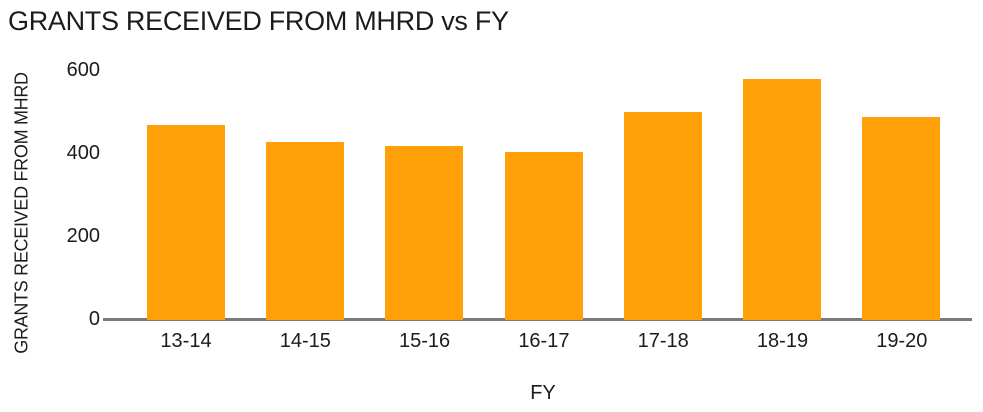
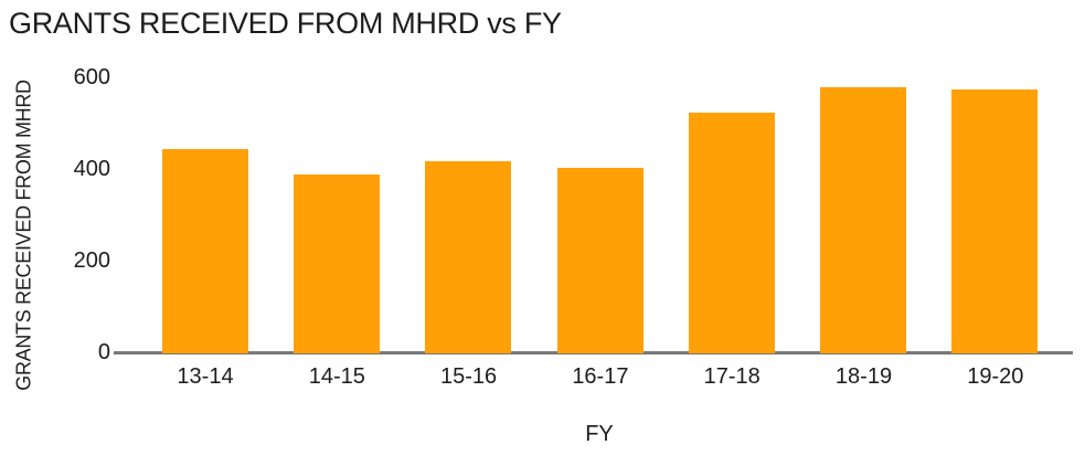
13-14: 470 -> 440
14-15: 430 -> 390
17-18: 500 -> 520
19-20: 490 -> 580
